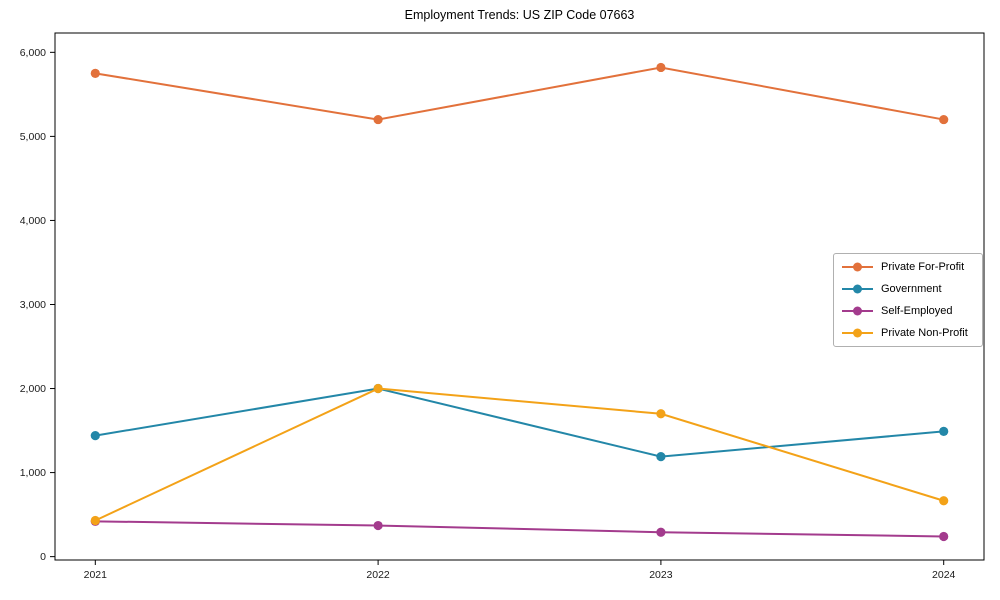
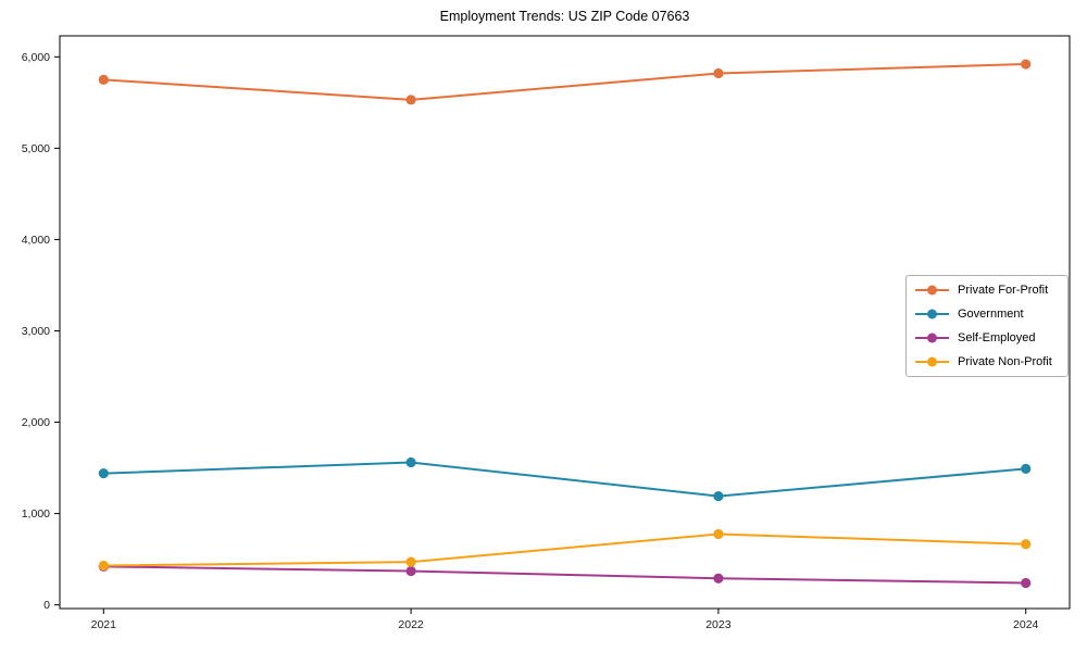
Private For-Profit/2022: 5200 -> 5500
Government/2022: 2000 -> 1600
Private Non-Profit/2022: 2000 -> 500
Private Non-Profit/2023: 1700 -> 800
Private For-Profit/2024: 5200 -> 5900
